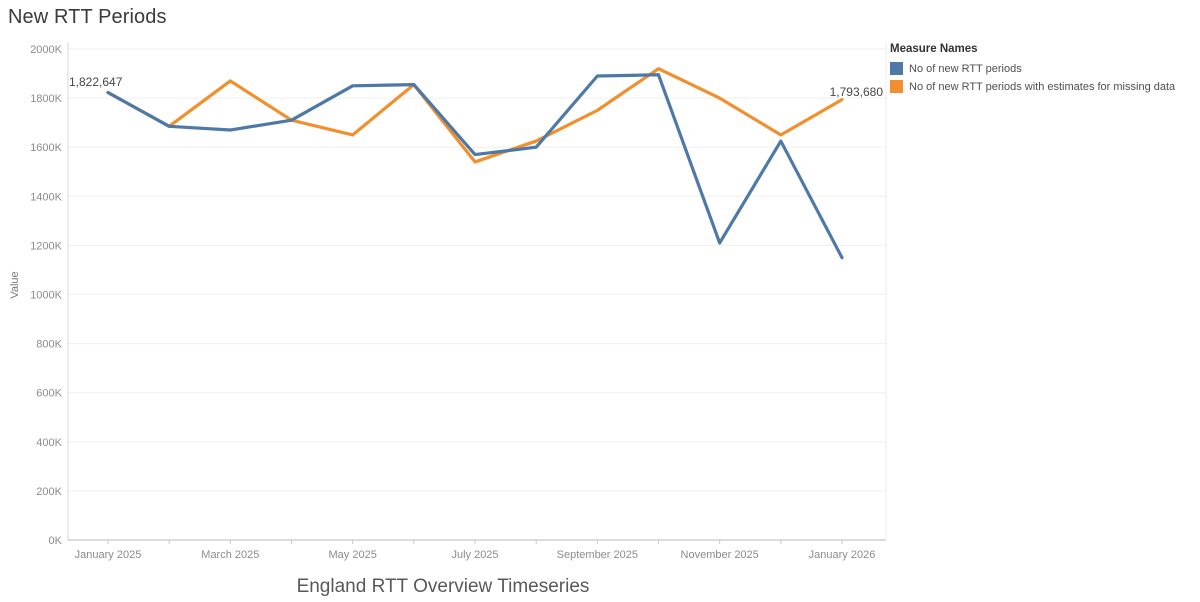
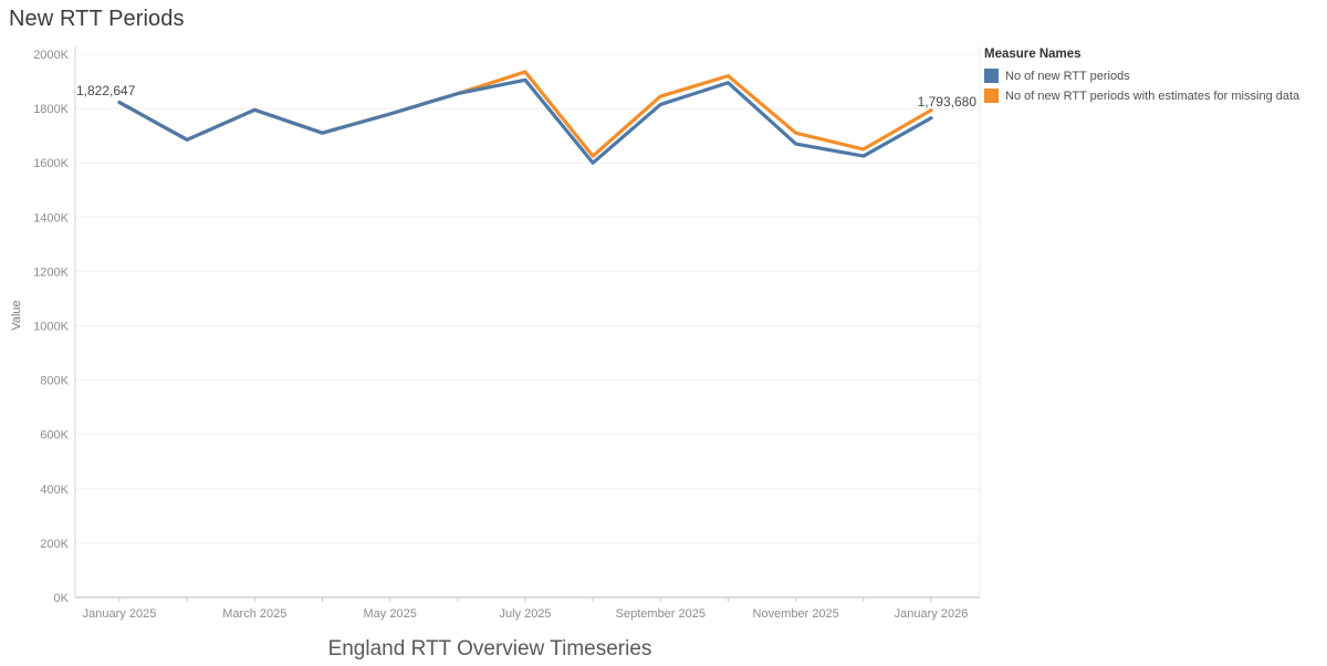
No of new RTT periods/March 2025: 1670K -> 1800K
No of new RTT periods with estimates for missing data/March 2025: 1870K -> 1800K
No of new RTT periods/May 2025: 1850K -> 1780K
No of new RTT periods with estimates for missing data/May 2025: 1650K -> 1780K
No of new RTT periods/July 2025: 1570K -> 1900K
No of new RTT periods with estimates for missing data/July 2025: 1540K -> 1940K
No of new RTT periods/September 2025: 1890K -> 1820K
No of new RTT periods with estimates for missing data/September 2025: 1750K -> 1840K
No of new RTT periods/November 2025: 1210K -> 1670K
No of new RTT periods with estimates for missing data/November 2025: 1800K -> 1710K
No of new RTT periods/January 2026: 1150K -> 1760K
